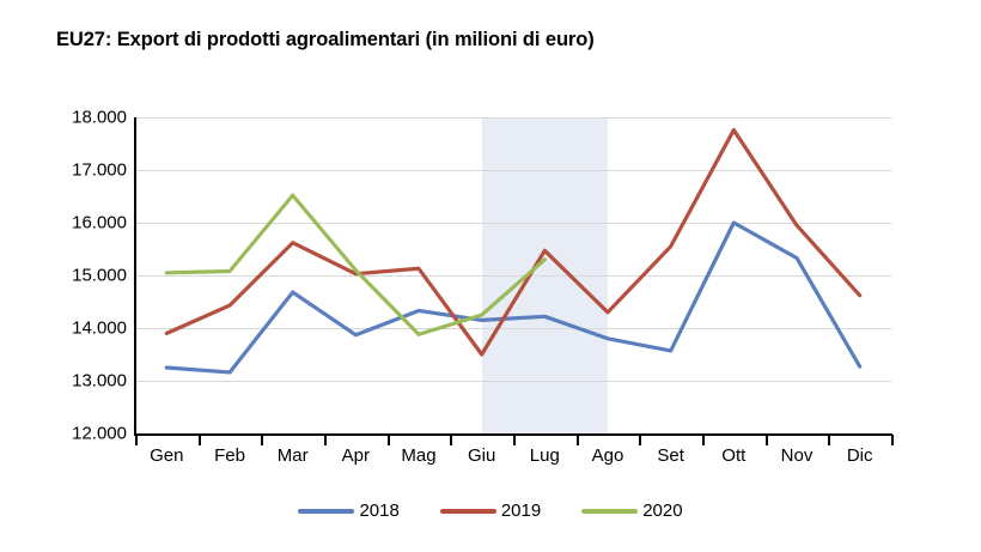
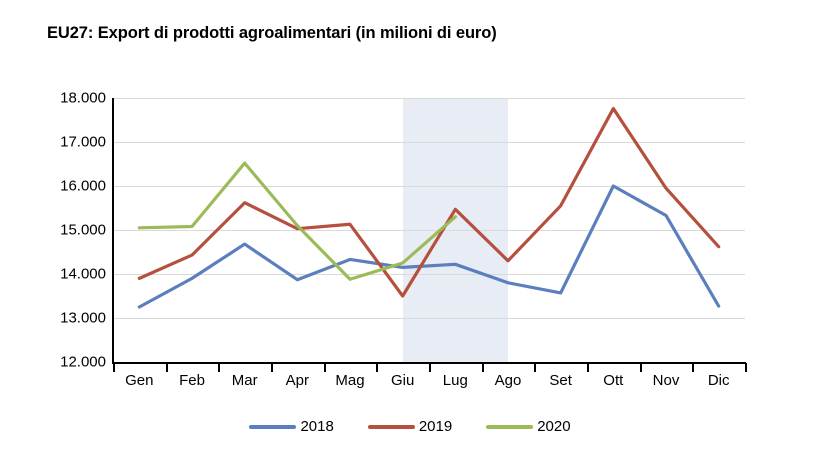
2018/Feb: 13200 -> 13900
